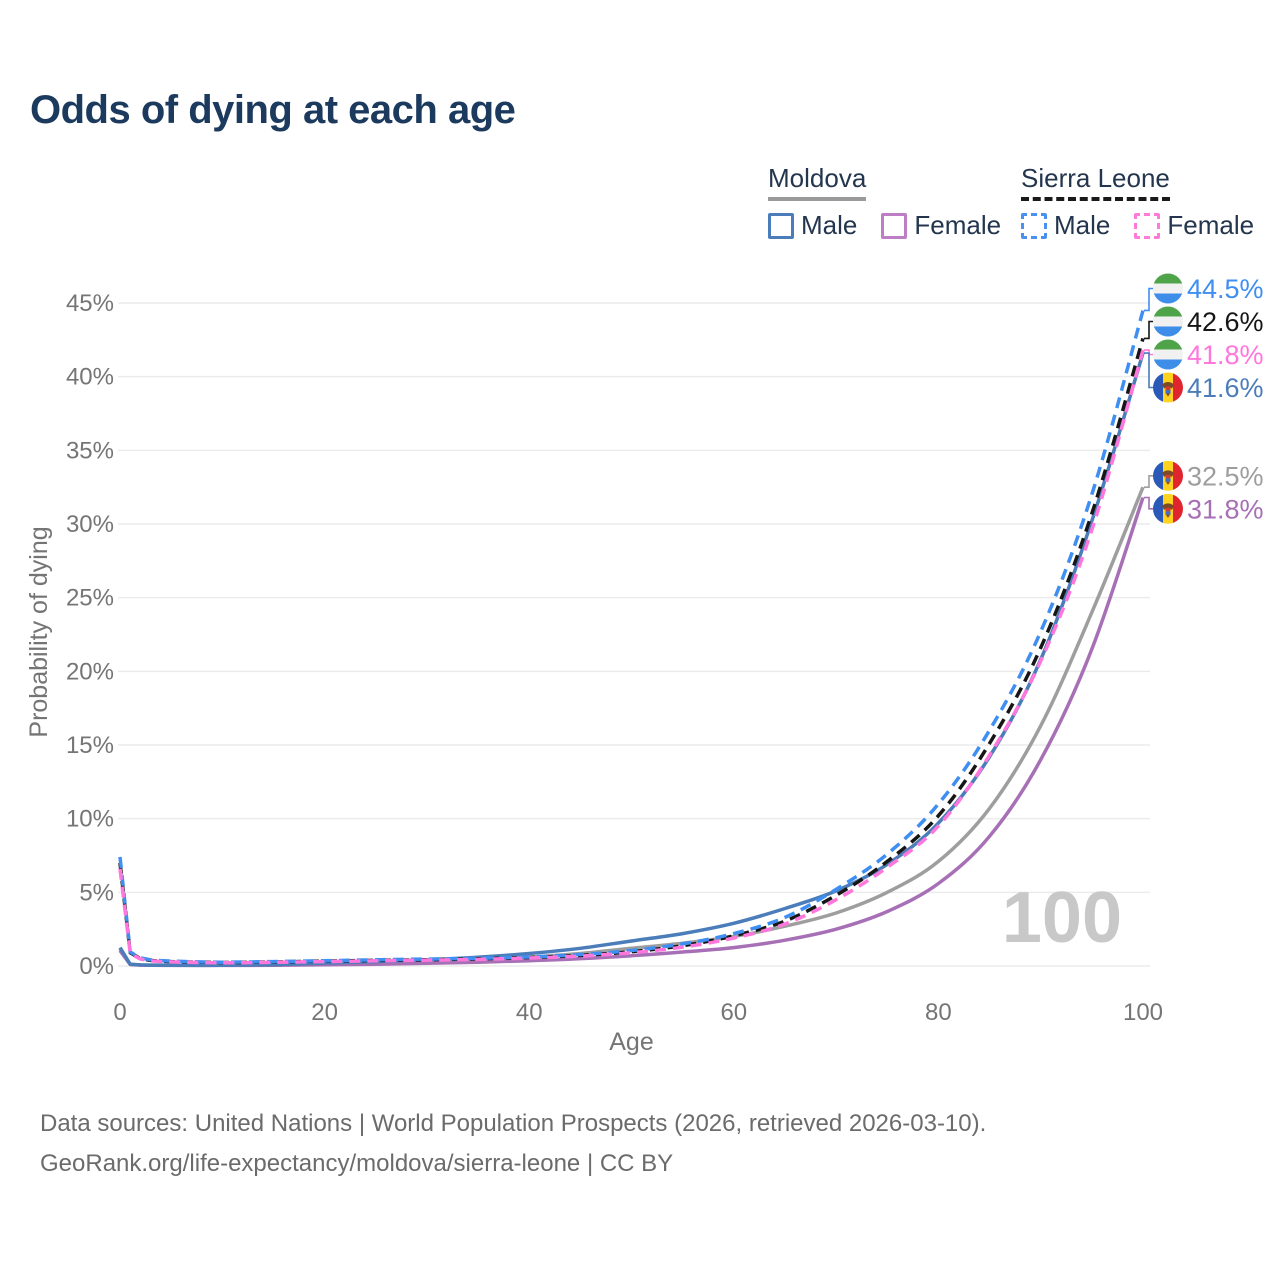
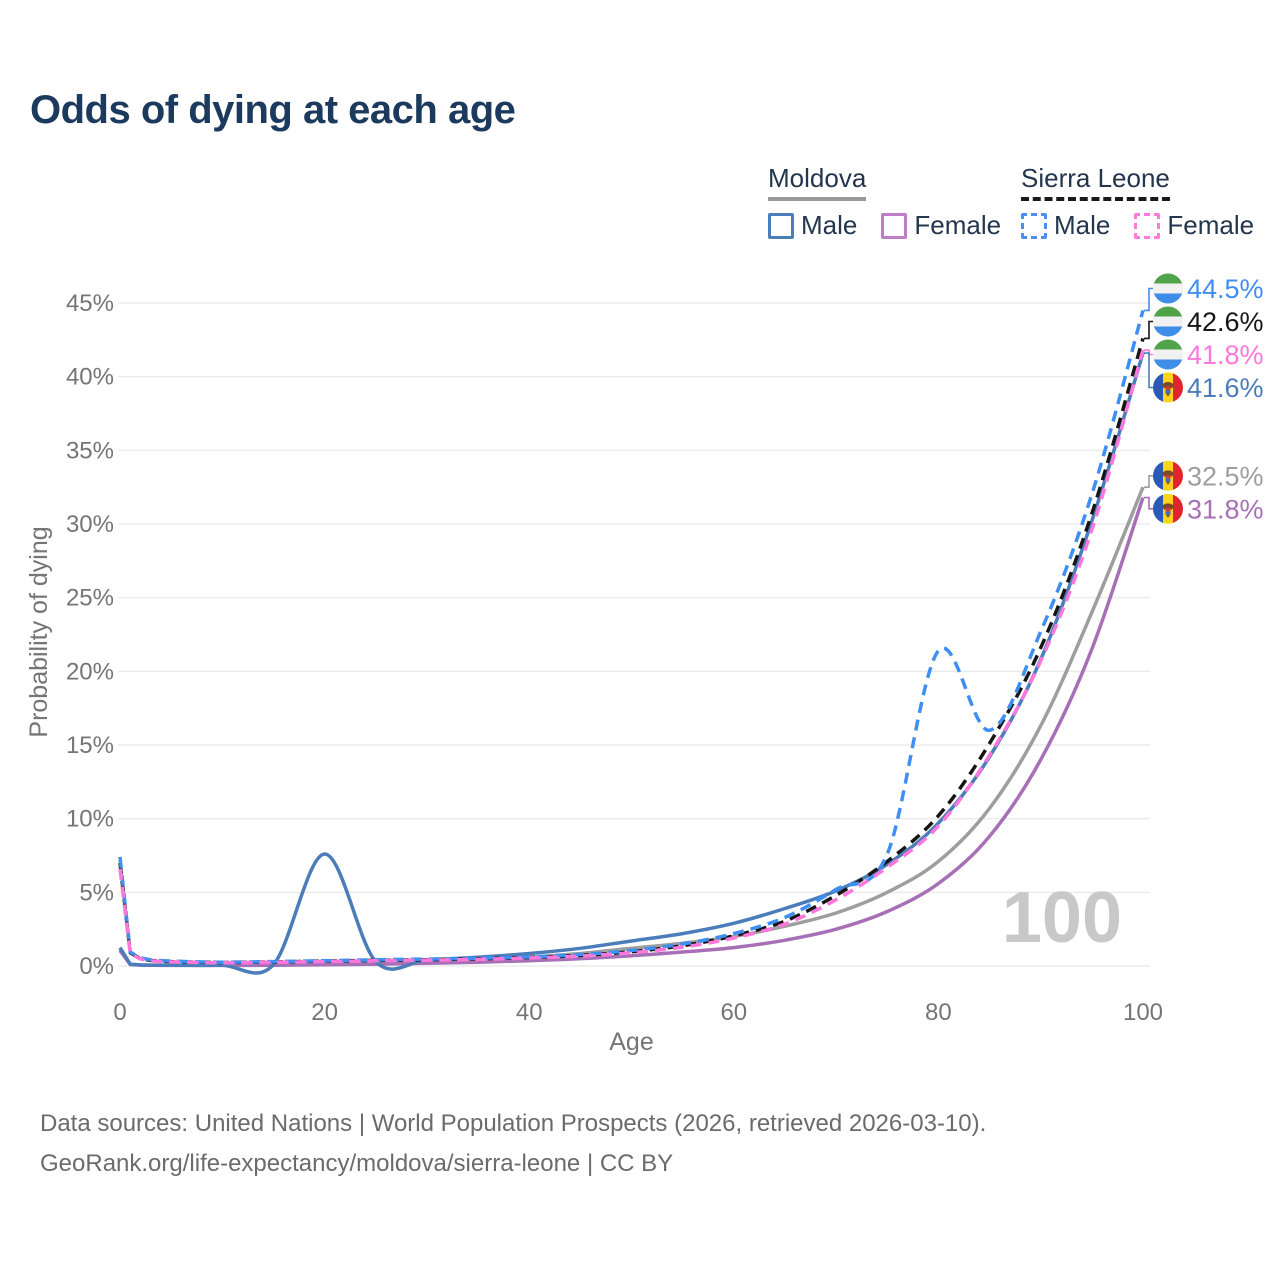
Moldova Male/20: 0.2% -> 7.6%
Sierra Leone Male/80: 11.0% -> 21.4%
